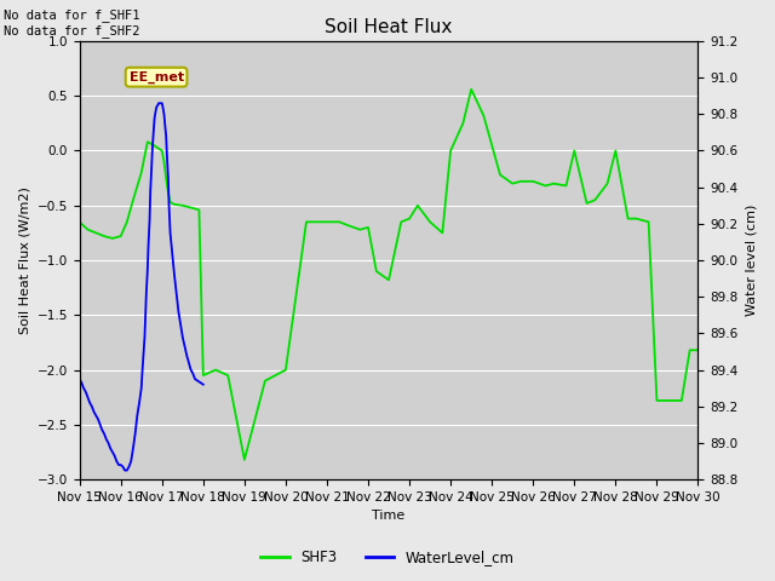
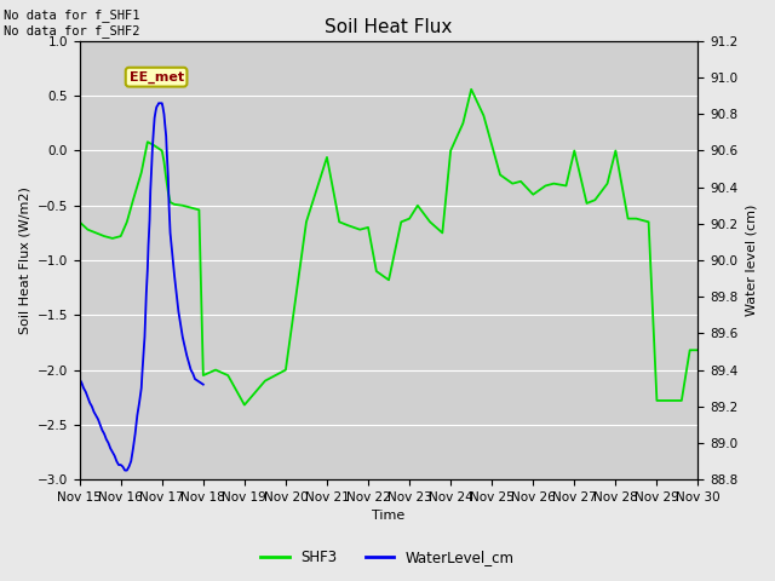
SHF3/Nov 19: -2.82 -> -2.32
SHF3/Nov 21: -0.65 -> -0.06
SHF3/Nov 26: -0.28 -> -0.40
